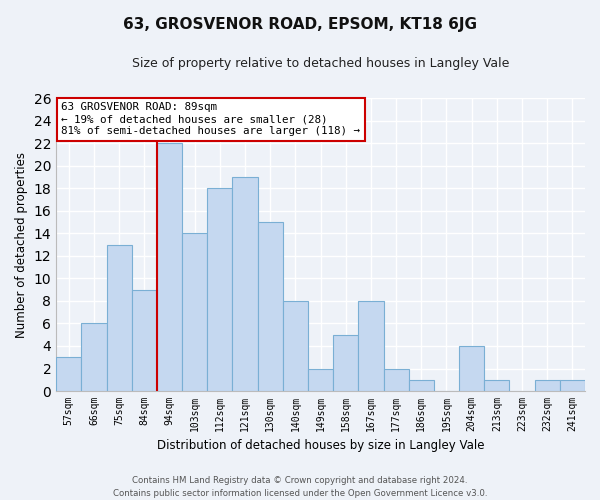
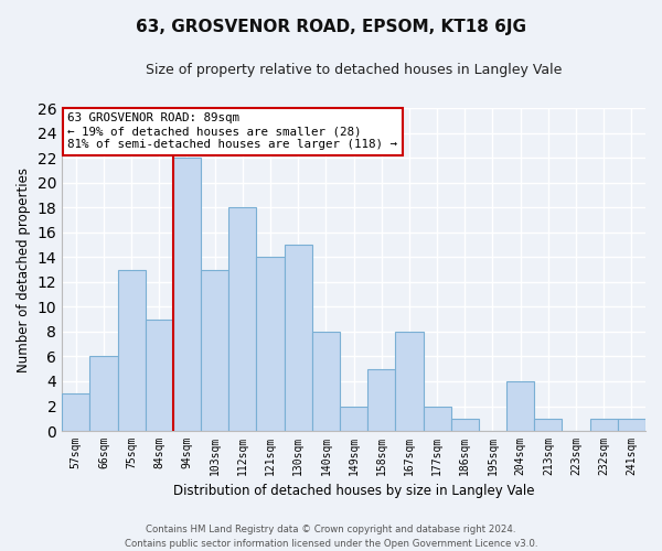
103sqm: 14 -> 13
121sqm: 19 -> 14
